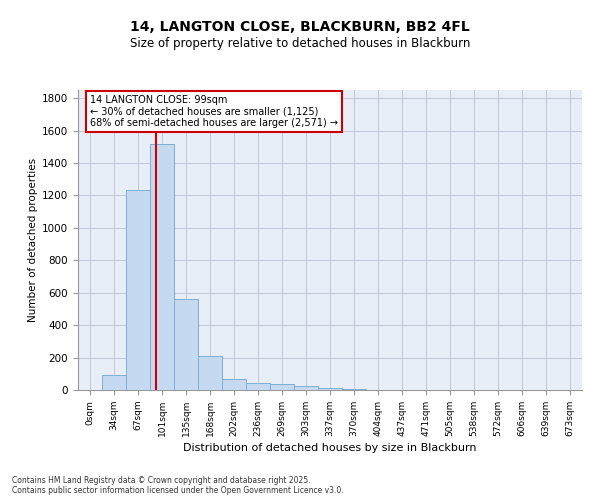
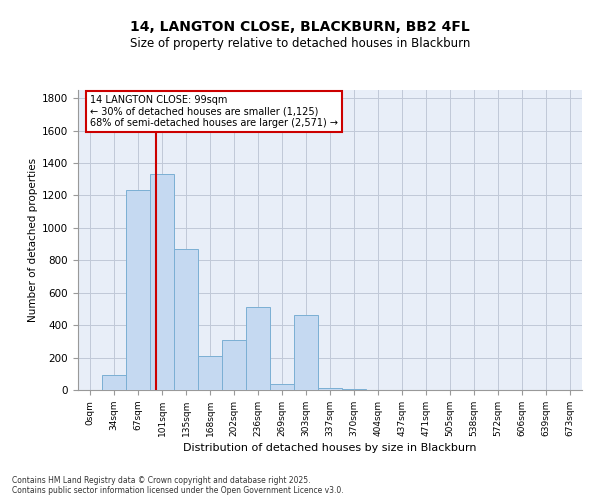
101sqm: 1520 -> 1330
135sqm: 560 -> 870
202sqm: 60 -> 310
236sqm: 40 -> 510
303sqm: 30 -> 460
